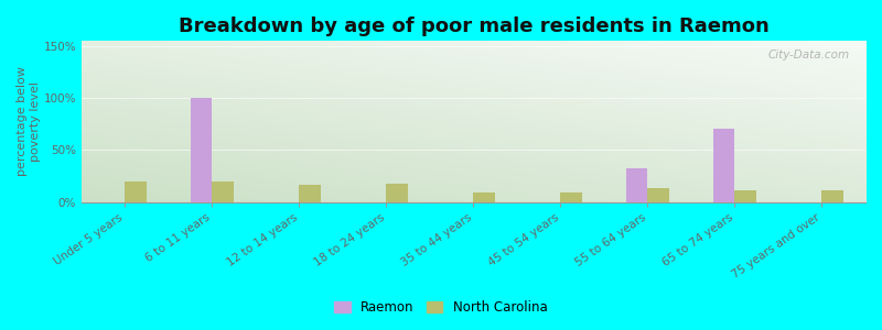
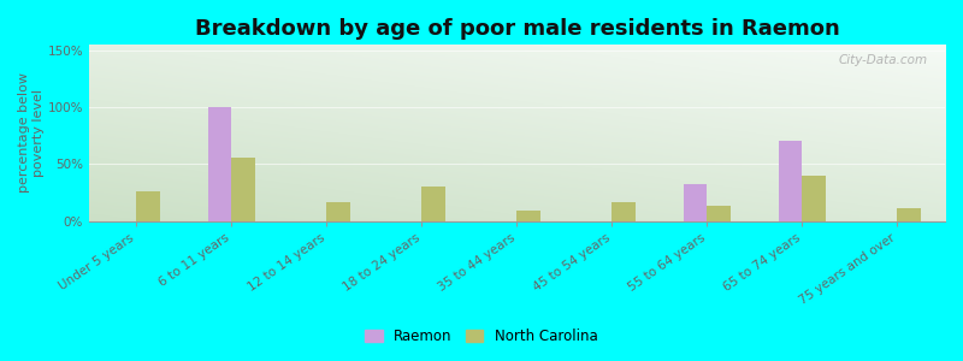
North Carolina/Under 5 years: 20% -> 26%
North Carolina/6 to 11 years: 20% -> 56%
North Carolina/18 to 24 years: 18% -> 30%
North Carolina/45 to 54 years: 9% -> 16%
North Carolina/65 to 74 years: 11% -> 40%
